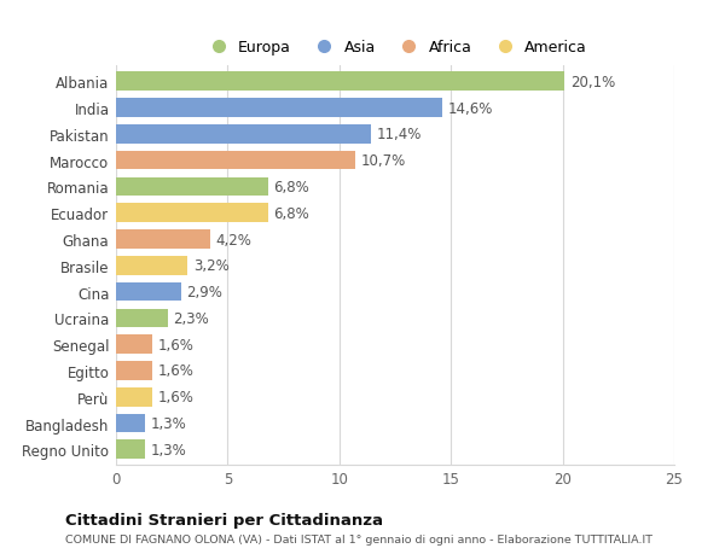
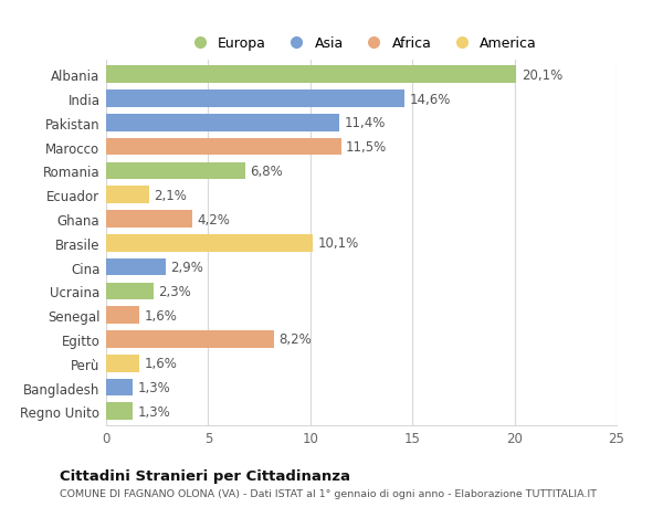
Marocco: 10,7% -> 11,5%
Ecuador: 6,8% -> 2,1%
Brasile: 3,2% -> 10,1%
Egitto: 1,6% -> 8,2%
